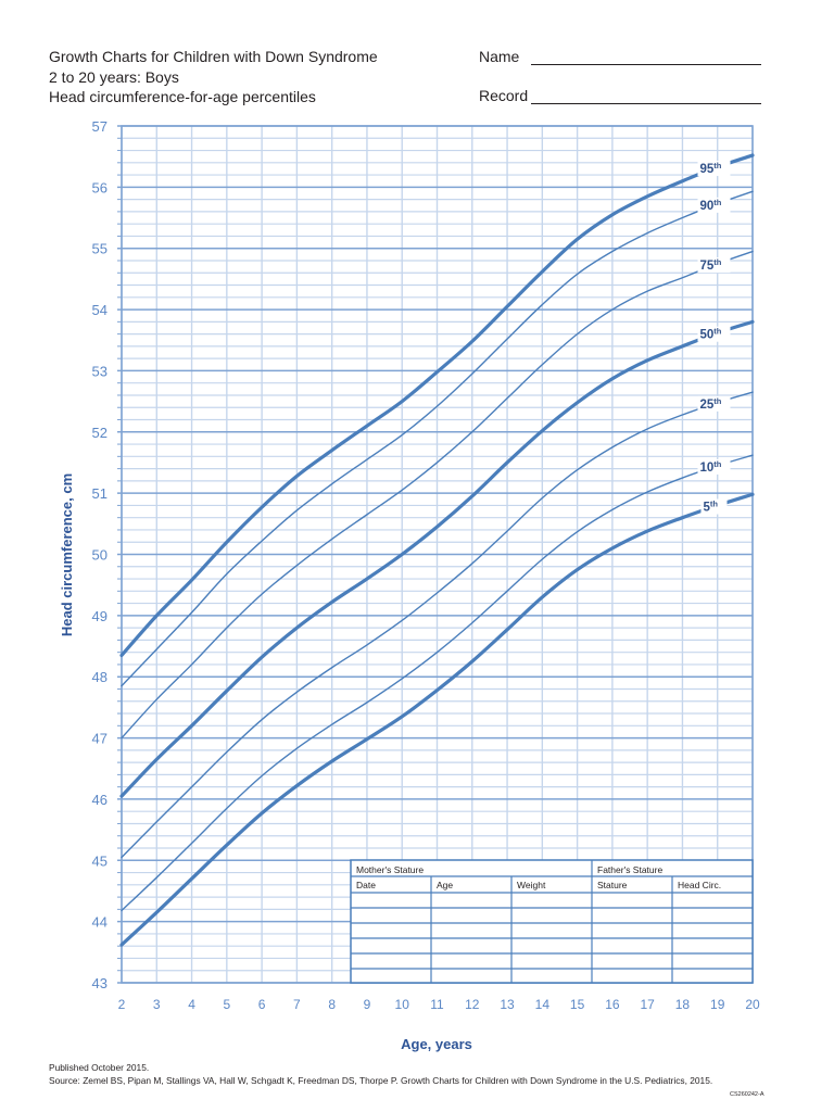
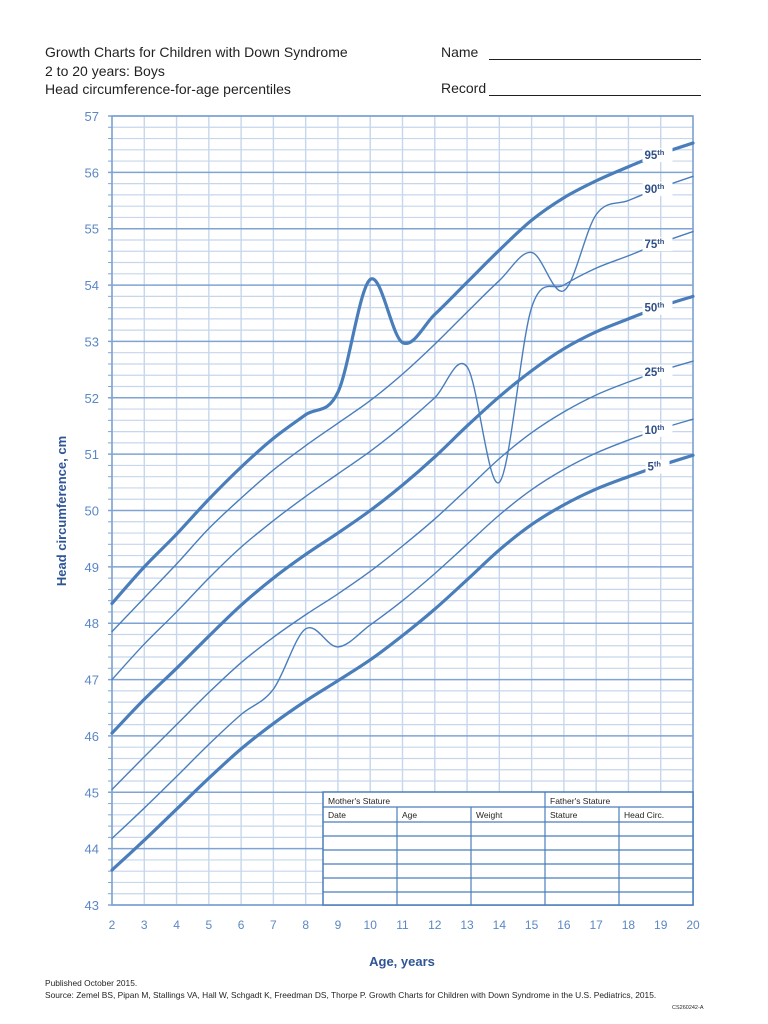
10th/8: 47.2 -> 47.9
95th/10: 52.5 -> 54.1
75th/14: 53.1 -> 50.5
90th/16: 55.0 -> 53.9
